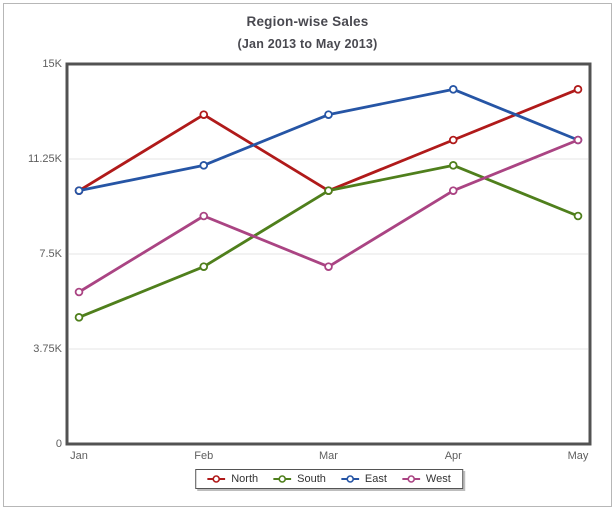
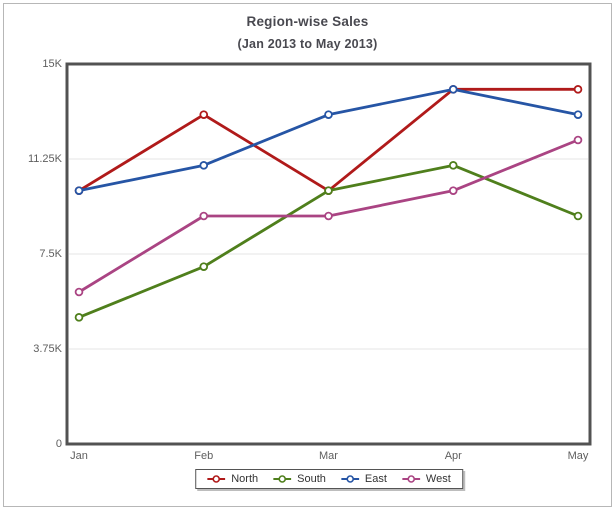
West/Mar: 7K -> 9K
North/Apr: 12K -> 14K
East/May: 12K -> 13K
